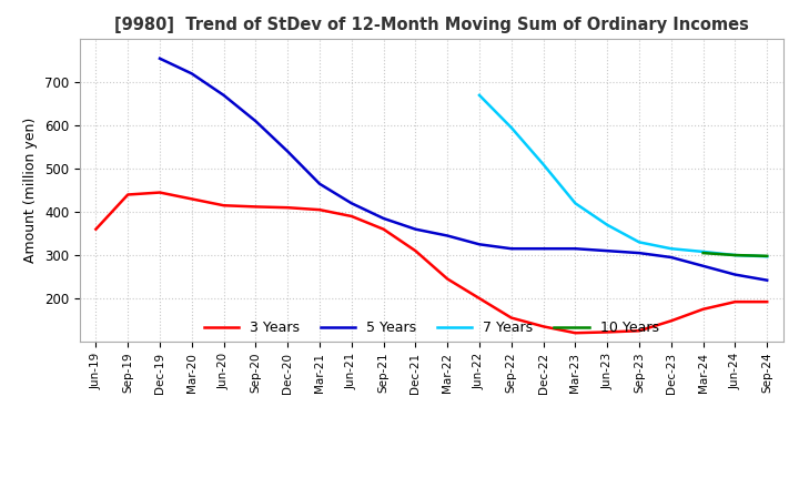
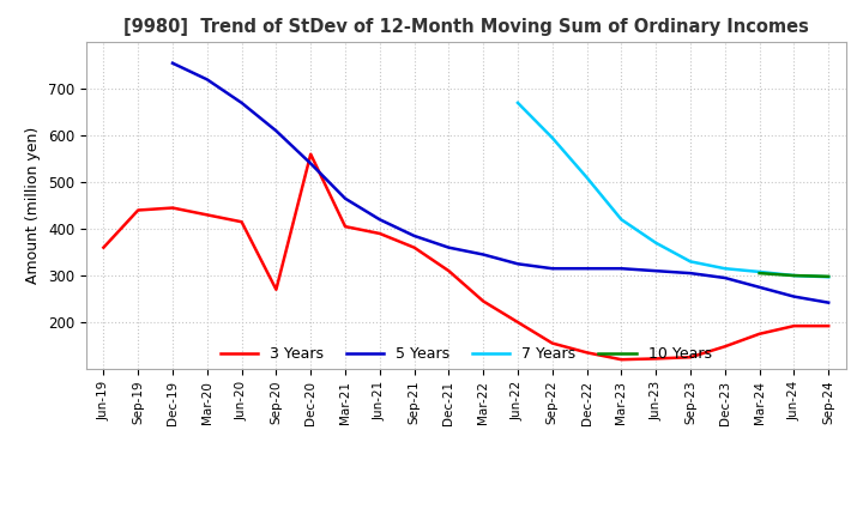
3 Years/Sep-20: 412 -> 270
3 Years/Dec-20: 410 -> 560
